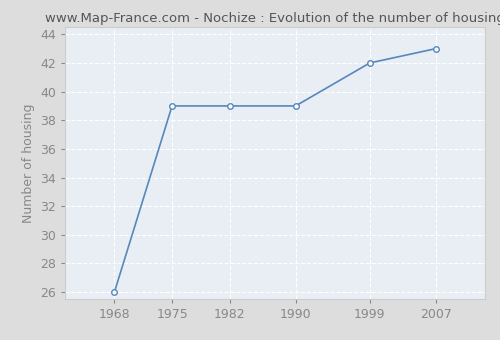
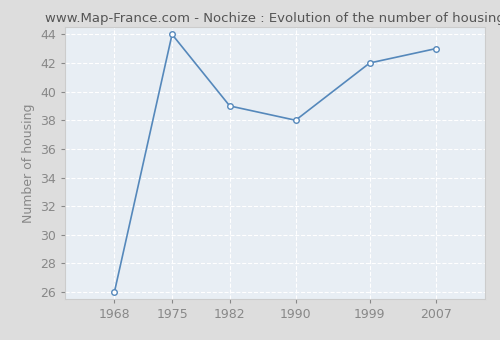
1975: 39 -> 44
1990: 39 -> 38
